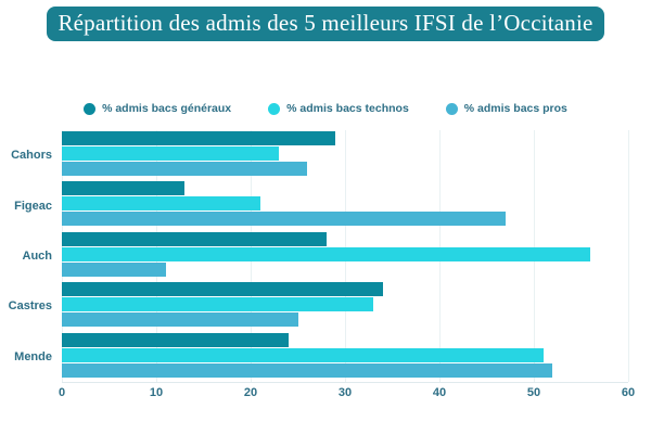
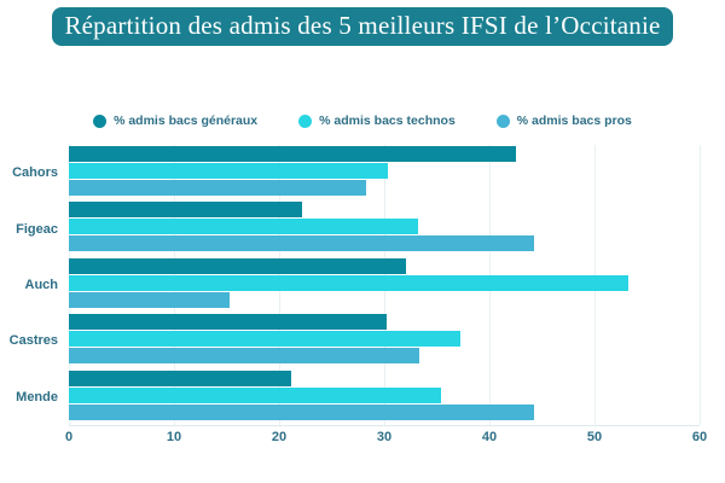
% admis bacs généraux/Cahors: 29 -> 42
% admis bacs technos/Cahors: 23 -> 30
% admis bacs pros/Cahors: 26 -> 28
% admis bacs généraux/Figeac: 13 -> 22
% admis bacs technos/Figeac: 21 -> 33
% admis bacs pros/Figeac: 47 -> 44
% admis bacs généraux/Auch: 28 -> 32
% admis bacs technos/Auch: 56 -> 53
% admis bacs pros/Auch: 11 -> 15
% admis bacs généraux/Castres: 34 -> 30
% admis bacs technos/Castres: 33 -> 37
% admis bacs pros/Castres: 25 -> 33
% admis bacs généraux/Mende: 24 -> 21
% admis bacs technos/Mende: 51 -> 35
% admis bacs pros/Mende: 52 -> 44
